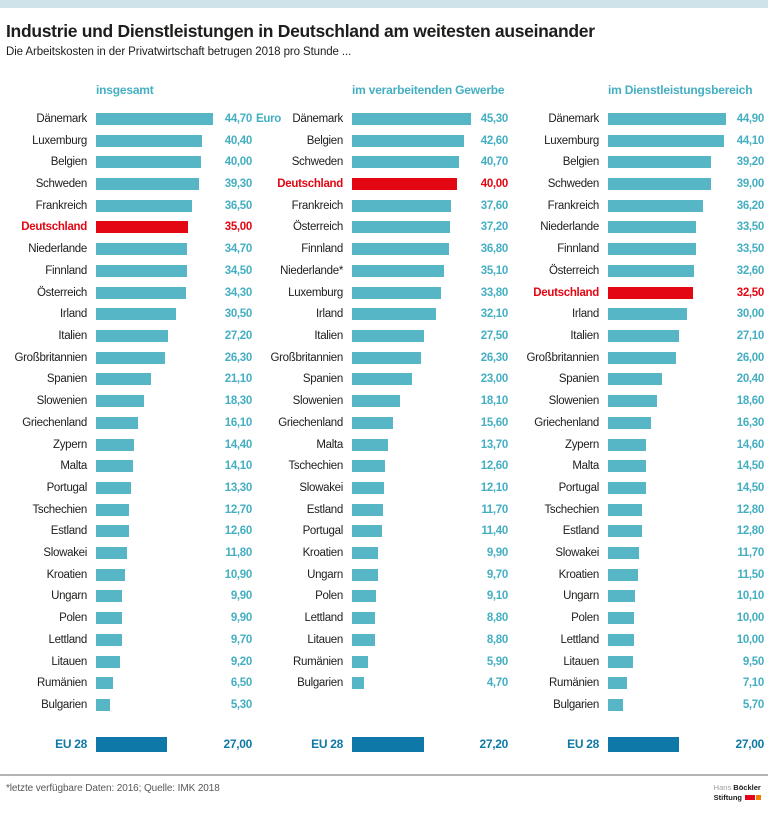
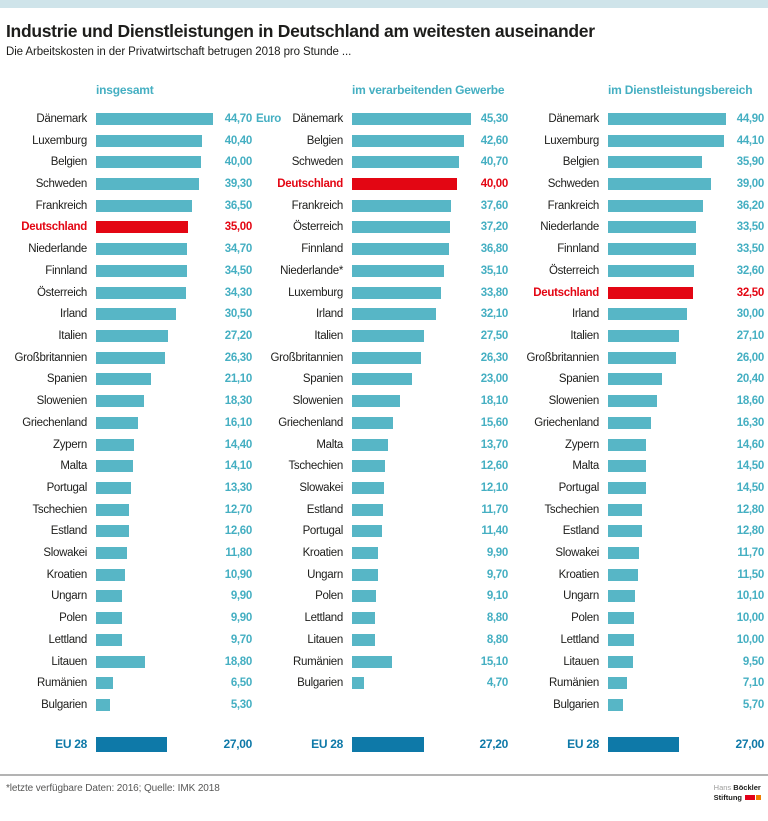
insgesamt/Litauen: 9,20 -> 18,80
im verarbeitenden Gewerbe/Rumänien: 5,90 -> 15,10
im Dienstleistungsbereich/Belgien: 39,20 -> 35,90
